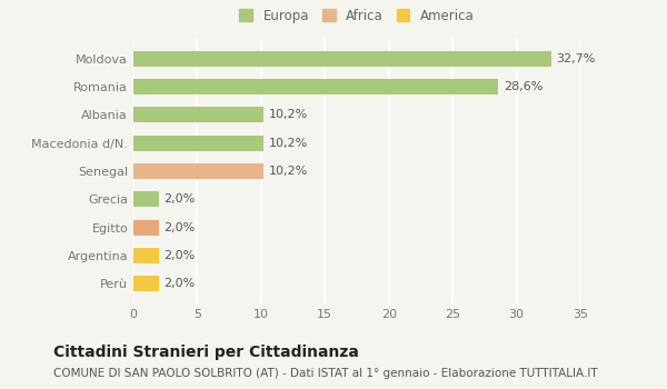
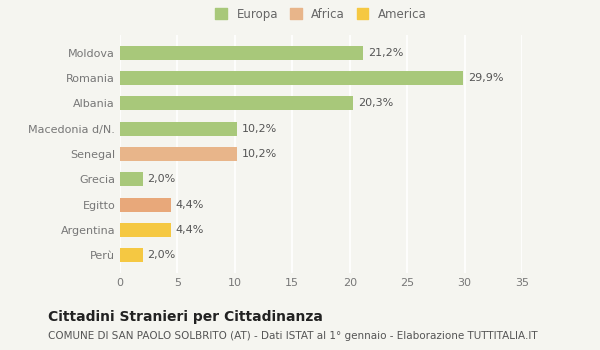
Moldova: 32,7% -> 21,2%
Romania: 28,6% -> 29,9%
Albania: 10,2% -> 20,3%
Egitto: 2,0% -> 4,4%
Argentina: 2,0% -> 4,4%
